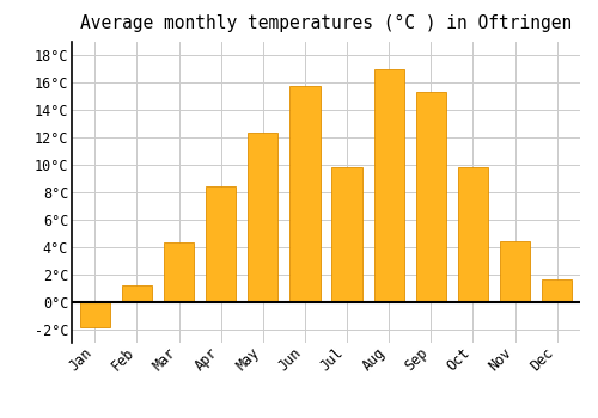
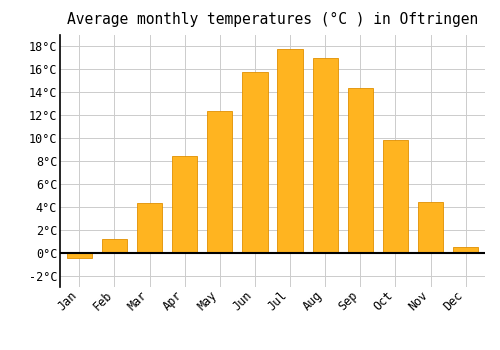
Jan: -1.9°C -> -0.5°C
Jul: 9.8°C -> 17.8°C
Sep: 15.3°C -> 14.4°C
Dec: 1.6°C -> 0.5°C
